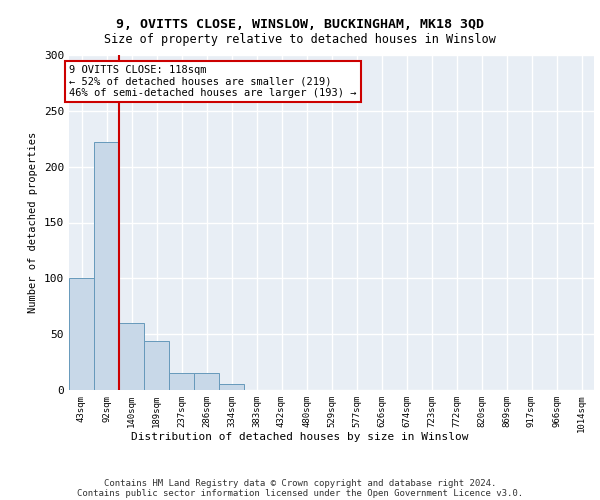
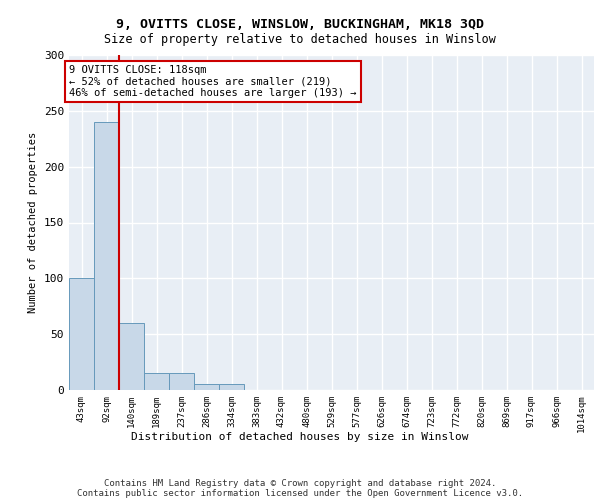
92sqm: 222 -> 240
189sqm: 44 -> 15
286sqm: 15 -> 5
